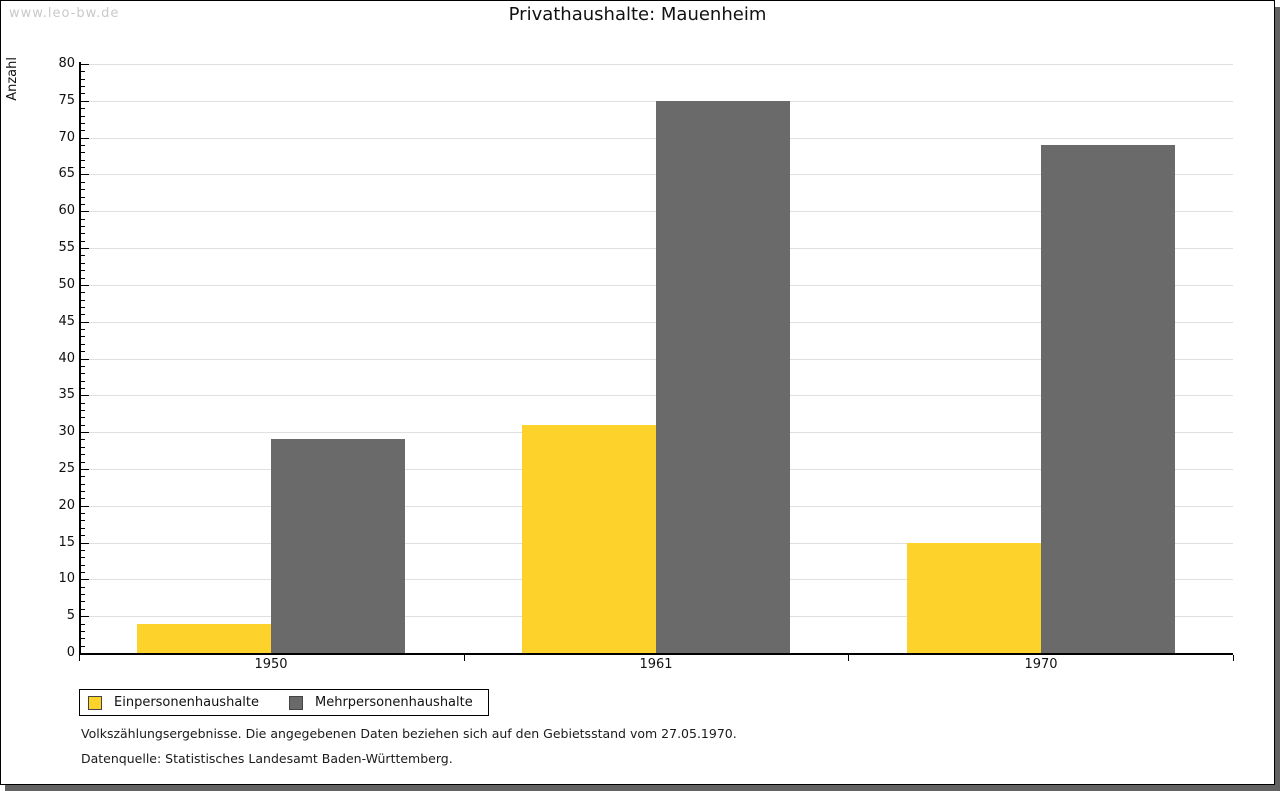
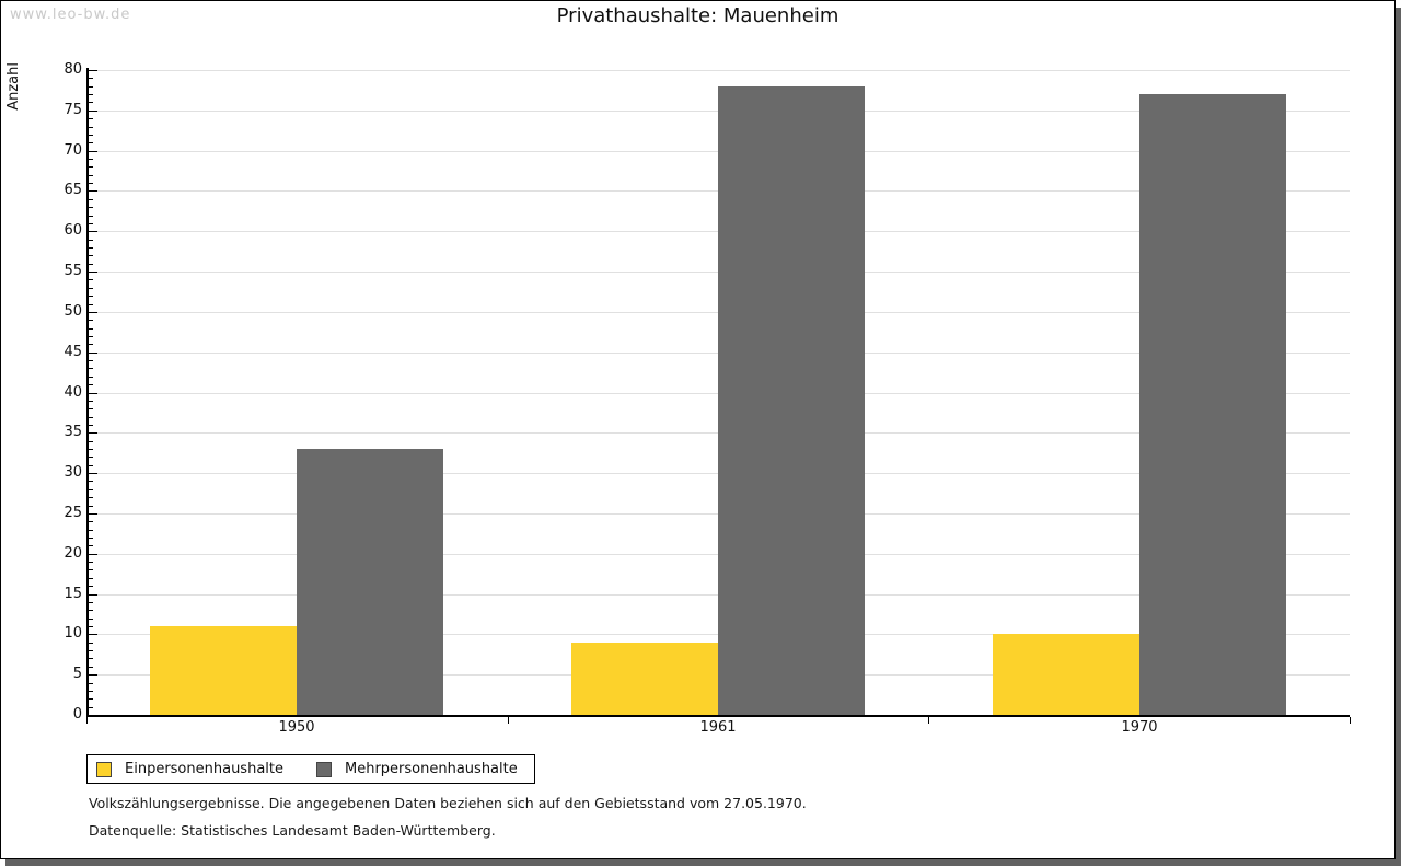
Einpersonenhaushalte/1950: 4 -> 11
Mehrpersonenhaushalte/1950: 29 -> 33
Einpersonenhaushalte/1961: 31 -> 9
Mehrpersonenhaushalte/1961: 75 -> 78
Einpersonenhaushalte/1970: 15 -> 10
Mehrpersonenhaushalte/1970: 69 -> 77
